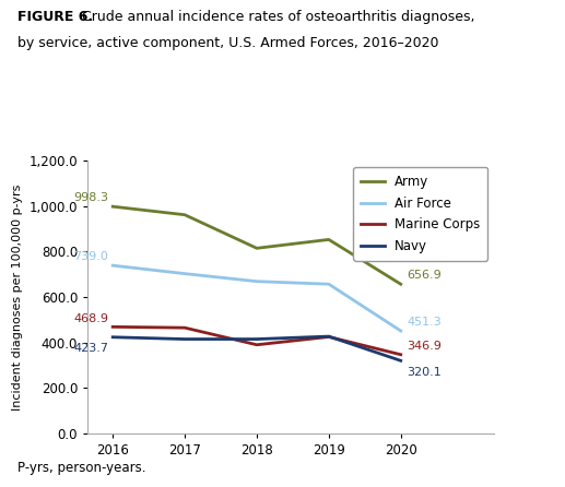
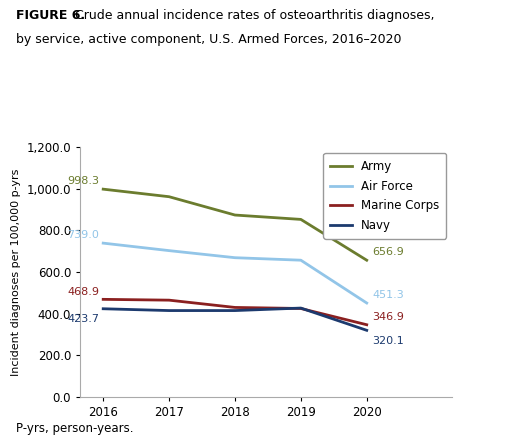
Army/2018: 815 -> 874
Marine Corps/2018: 390 -> 430
